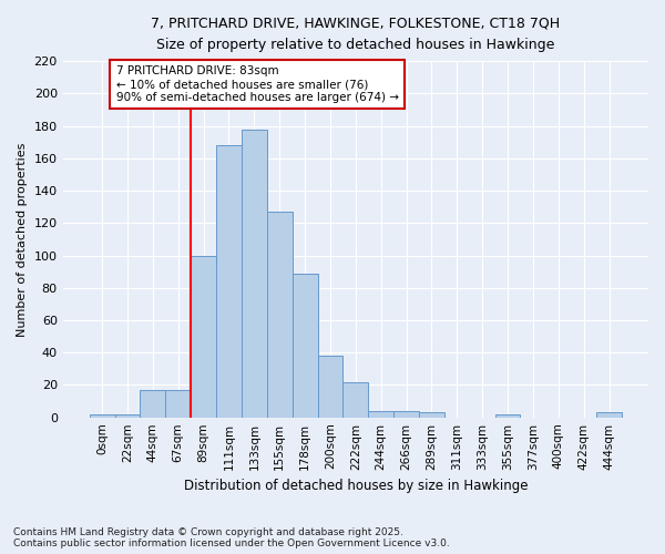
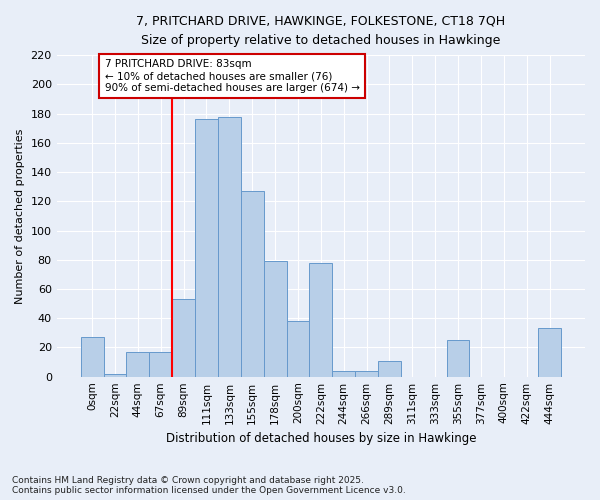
0sqm: 2 -> 27
89sqm: 100 -> 53
111sqm: 168 -> 176
178sqm: 89 -> 79
222sqm: 22 -> 78
289sqm: 3 -> 11
355sqm: 2 -> 25
444sqm: 3 -> 33
